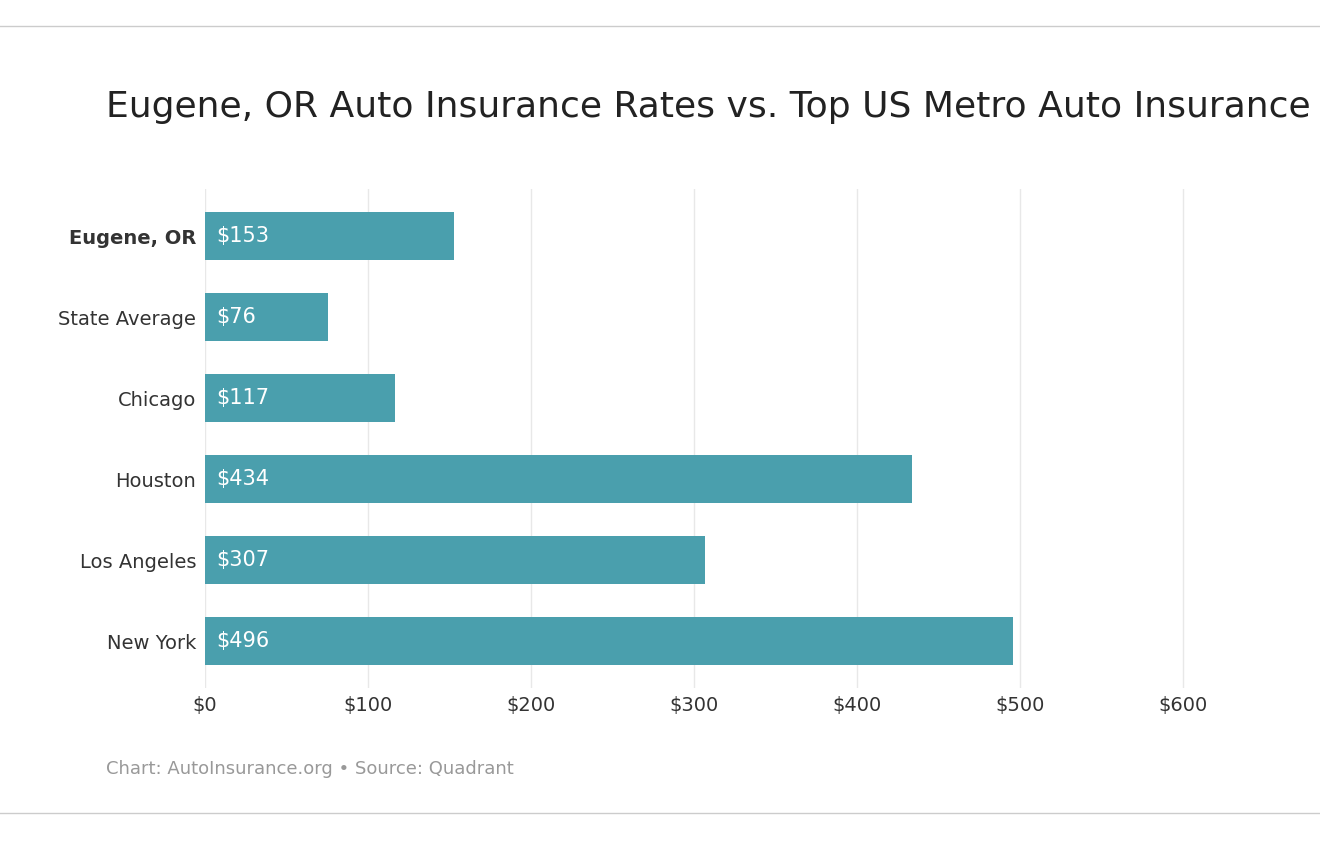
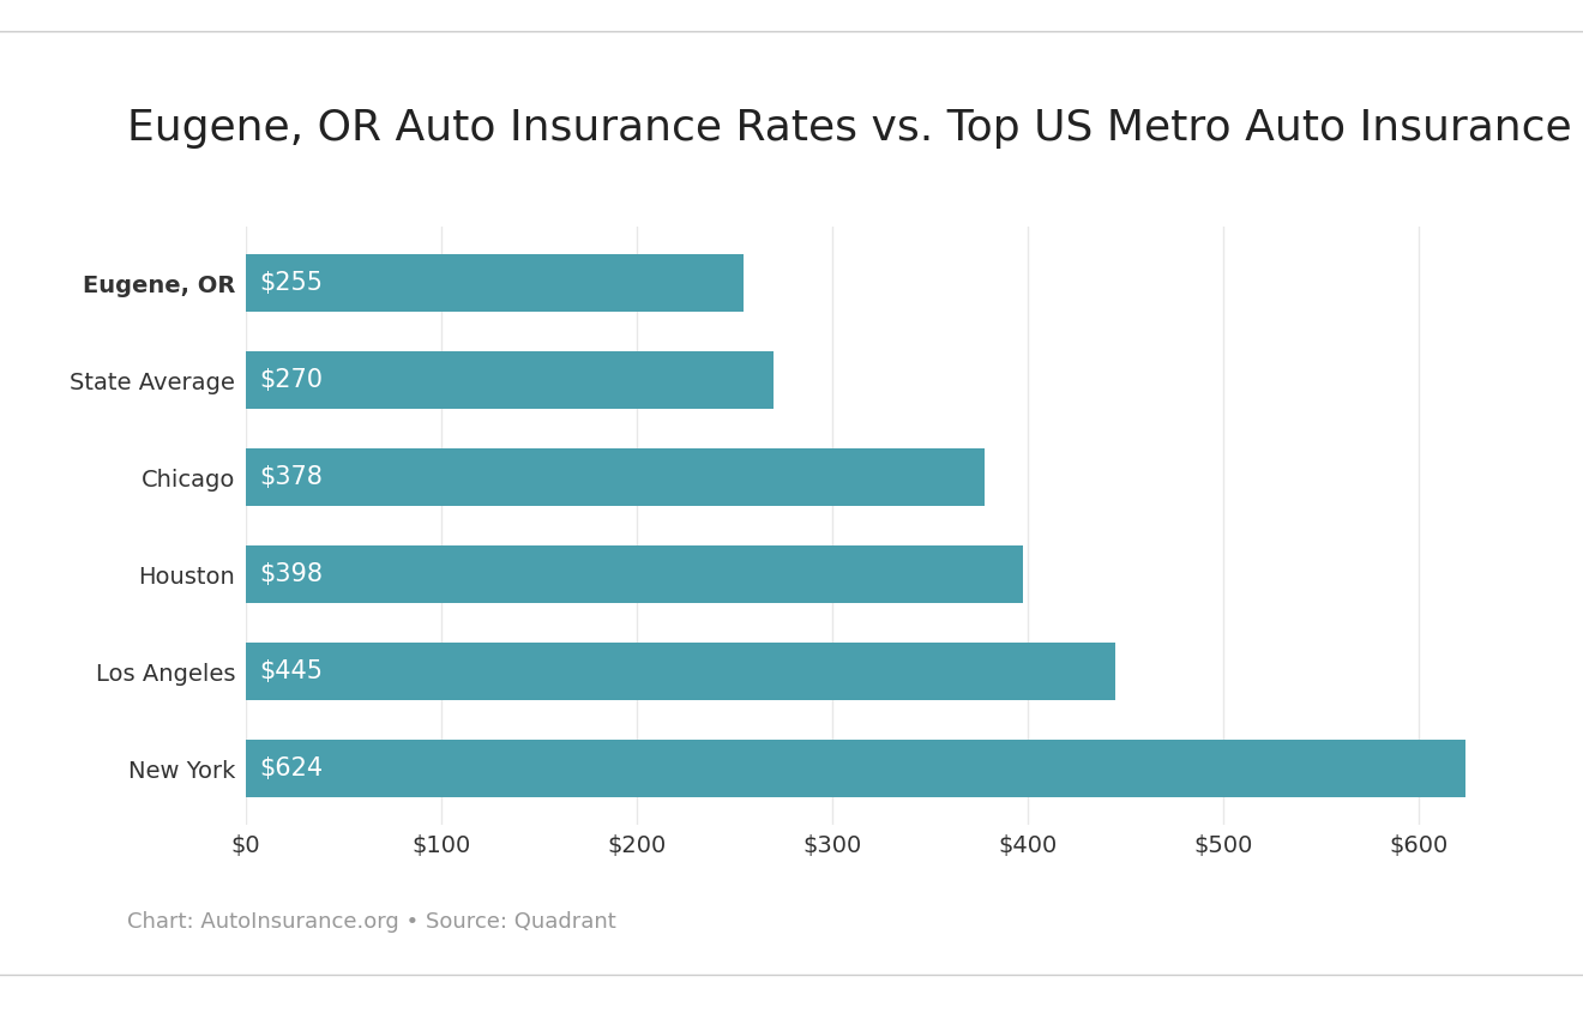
Eugene, OR: $153 -> $255
State Average: $76 -> $270
Chicago: $117 -> $378
Houston: $434 -> $398
Los Angeles: $307 -> $445
New York: $496 -> $624
